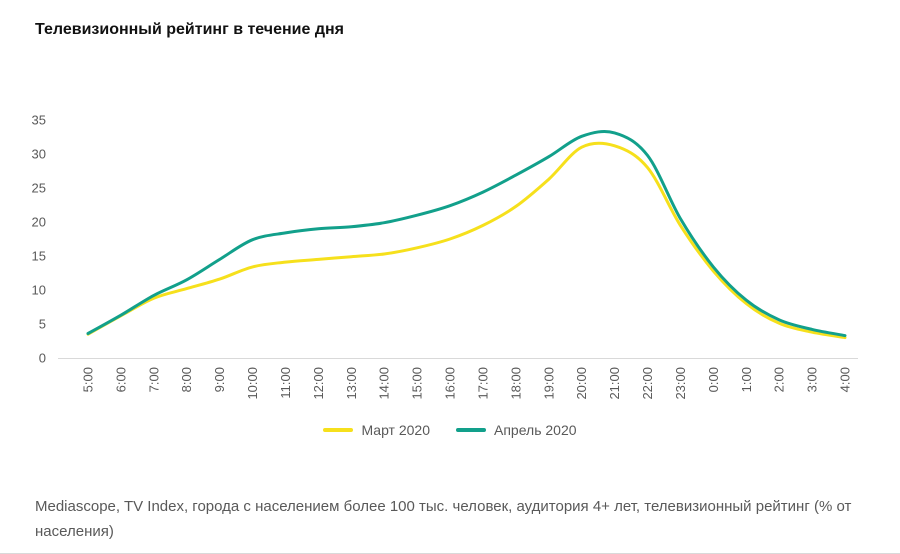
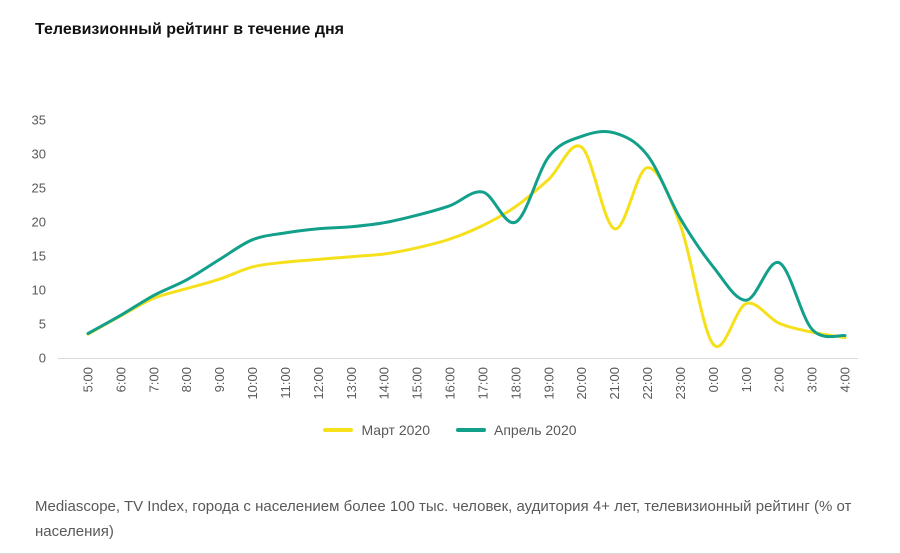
Апрель 2020/18:00: 27 -> 20
Март 2020/21:00: 31 -> 19
Март 2020/0:00: 13 -> 2
Апрель 2020/2:00: 6 -> 14
